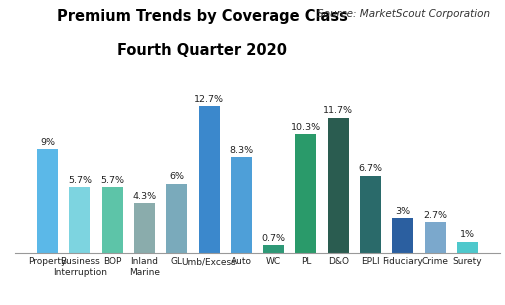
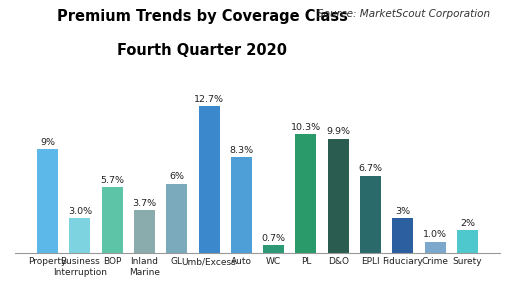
Business Interruption: 5.7% -> 3.0%
Inland Marine: 4.3% -> 3.7%
D&O: 11.7% -> 9.9%
Crime: 2.7% -> 1.0%
Surety: 1% -> 2%
